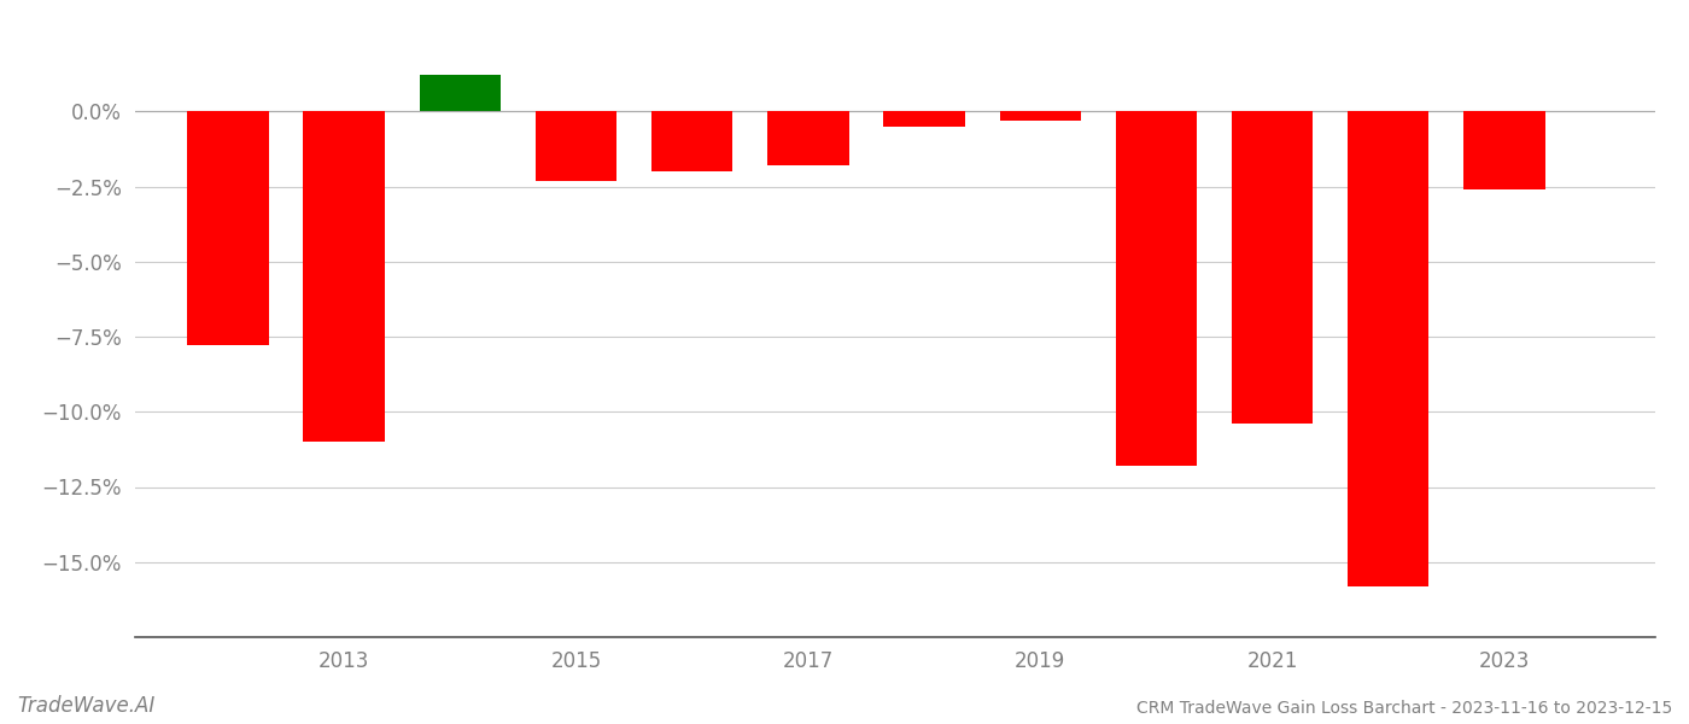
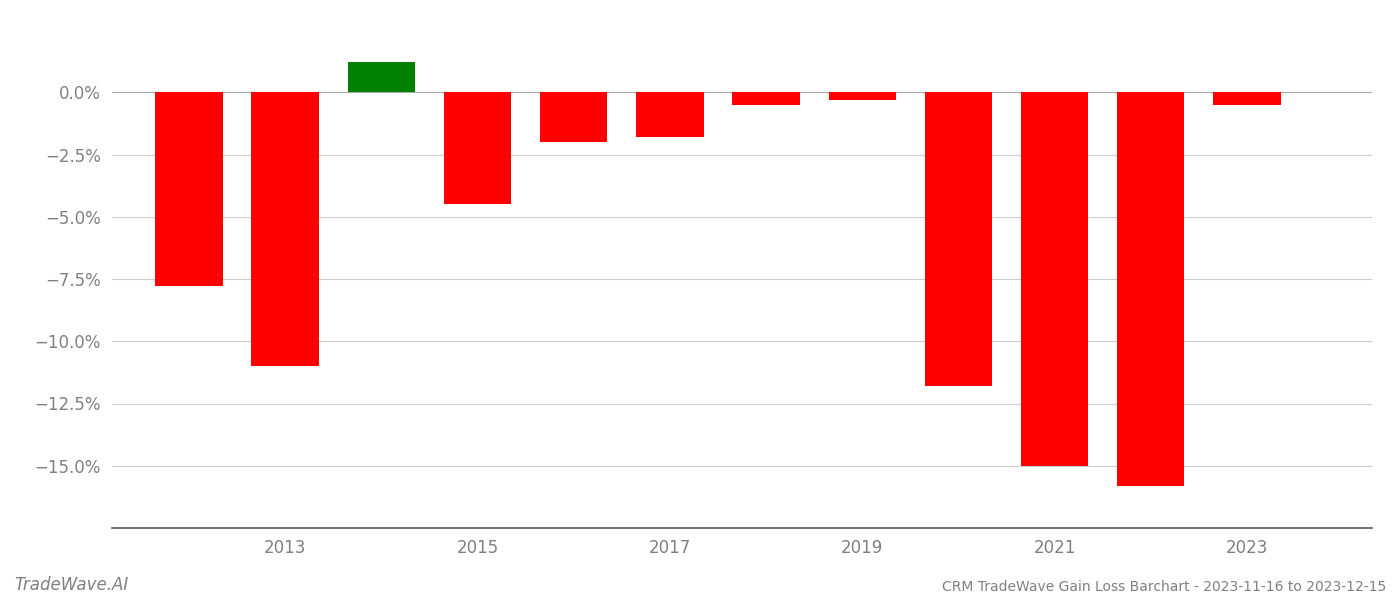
2015: -2.3% -> -4.5%
2021: -10.4% -> -15.0%
2023: -2.6% -> -0.5%
